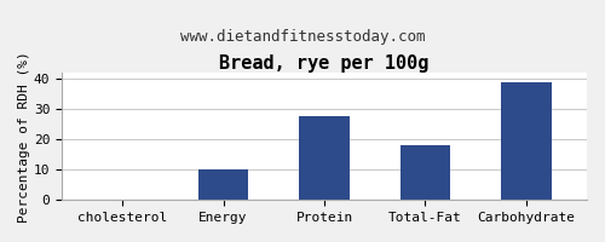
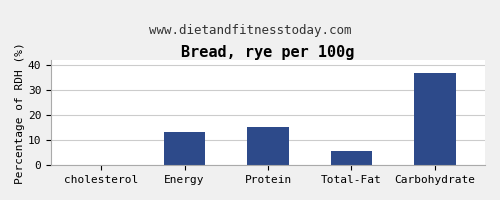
Energy: 10.0 -> 13.3
Protein: 27.5 -> 15.2
Total-Fat: 18.0 -> 5.6
Carbohydrate: 39.0 -> 37.0
